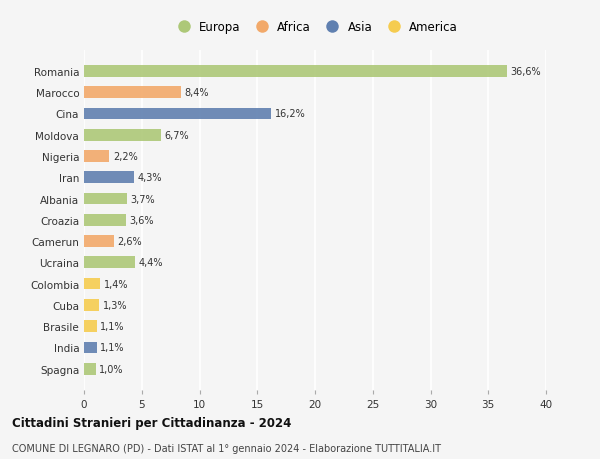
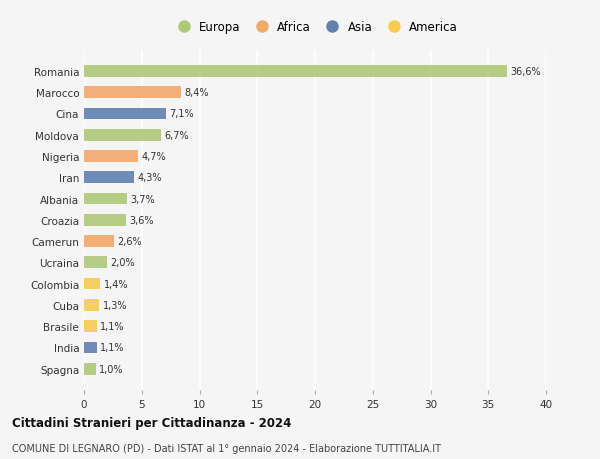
Cina: 16,2% -> 7,1%
Nigeria: 2,2% -> 4,7%
Ucraina: 4,4% -> 2,0%
